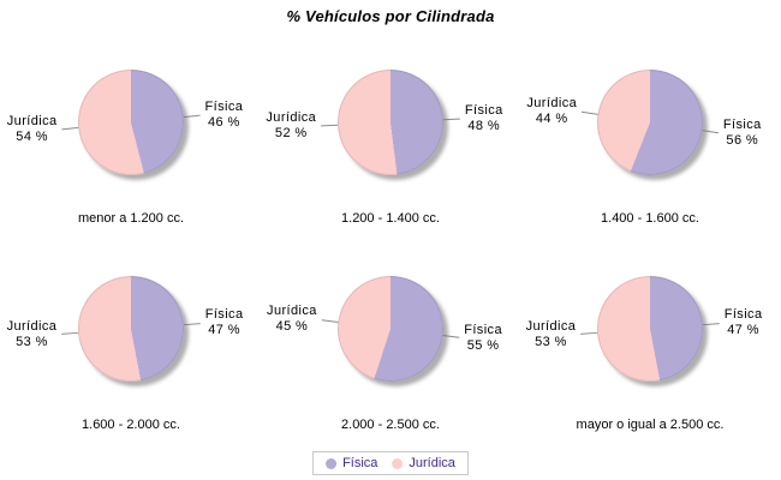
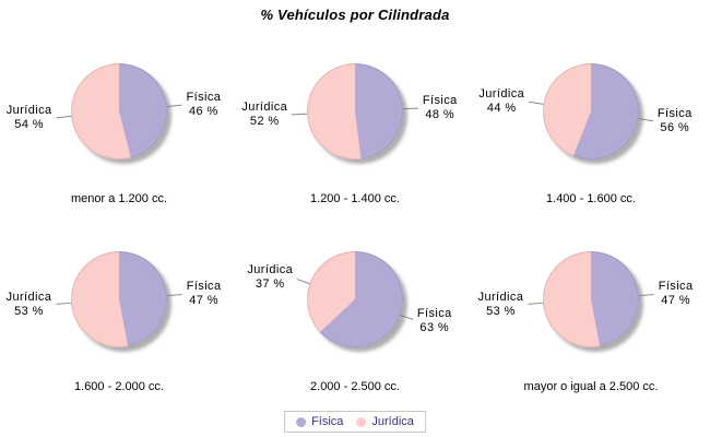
2.000 - 2.500 cc./Física: 55 -> 63
2.000 - 2.500 cc./Jurídica: 45 -> 37
